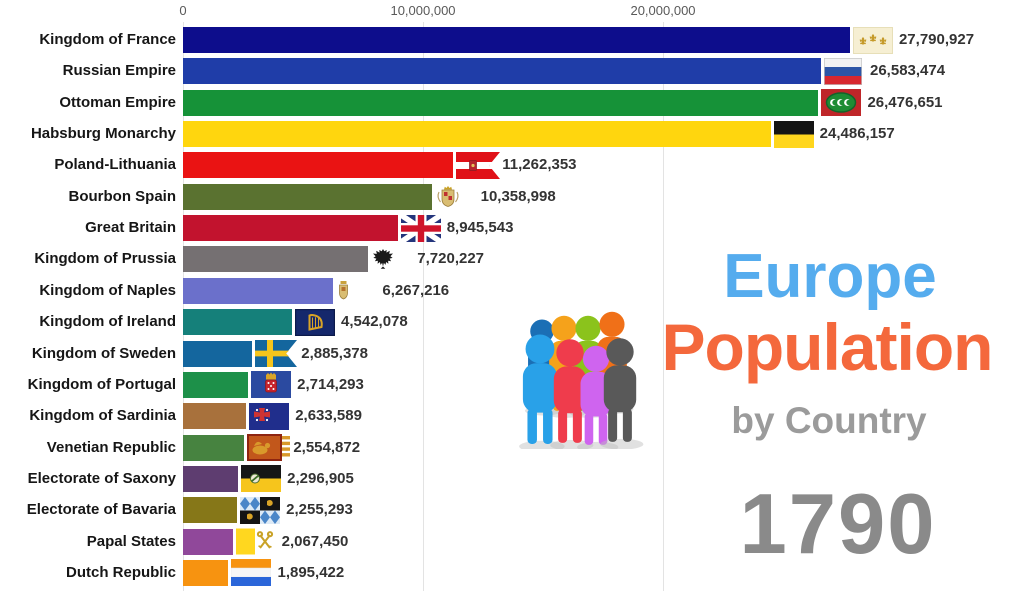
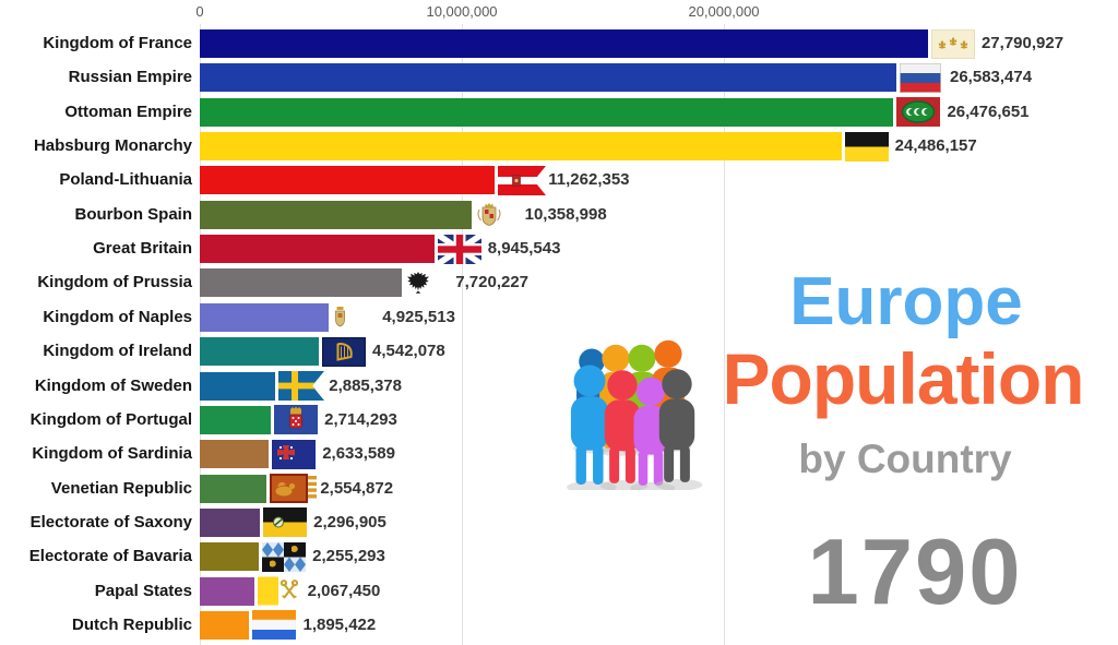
Kingdom of Naples: 6,267,216 -> 4,925,513
